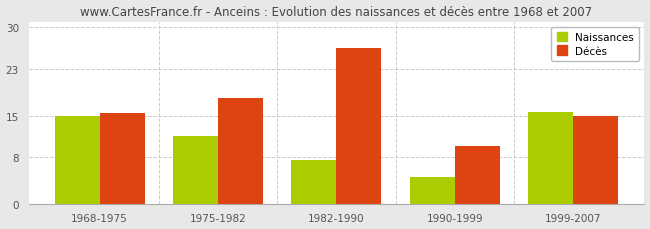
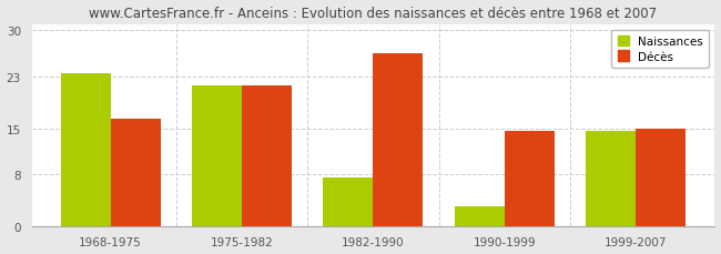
Naissances/1968-1975: 15.0 -> 23.5
Décès/1968-1975: 15.4 -> 16.5
Naissances/1975-1982: 11.6 -> 21.5
Décès/1975-1982: 18.0 -> 21.5
Naissances/1990-1999: 4.6 -> 3.0
Décès/1990-1999: 9.8 -> 14.5
Naissances/1999-2007: 15.6 -> 14.5
